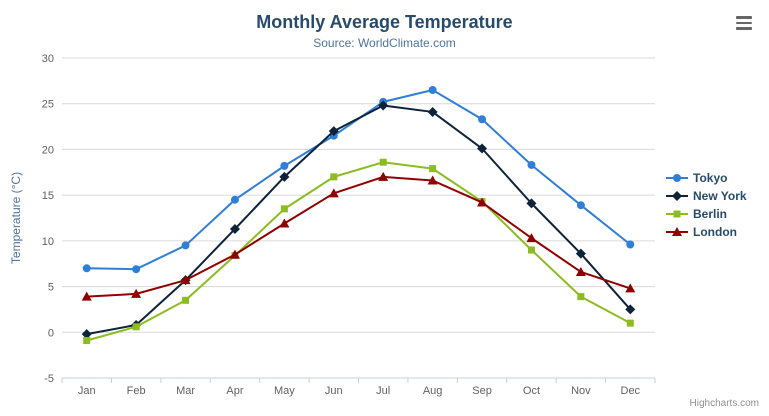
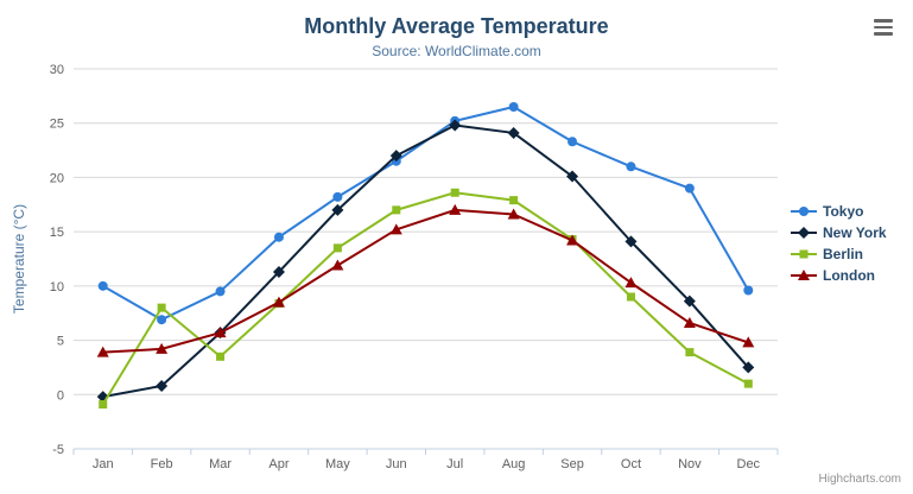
Tokyo/Jan: 7 -> 10
Berlin/Feb: 1 -> 8
Tokyo/Oct: 18 -> 21
Tokyo/Nov: 14 -> 19
